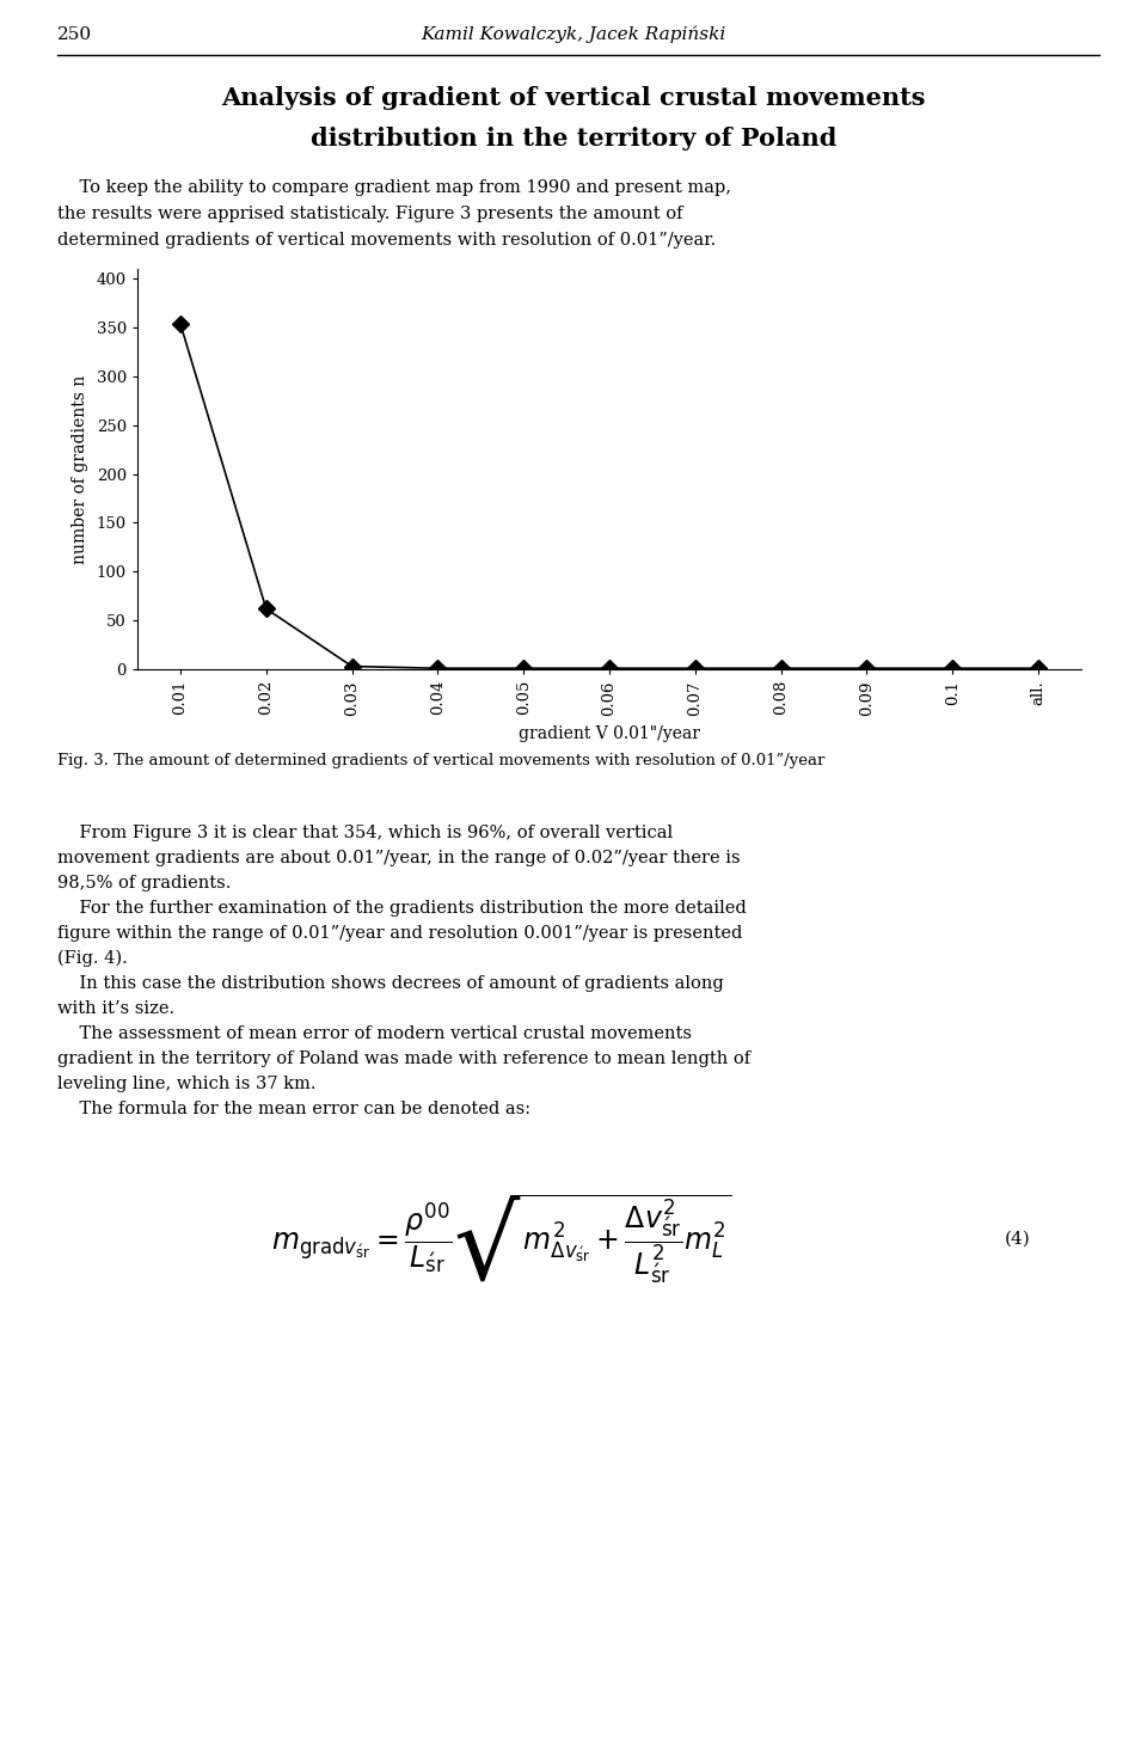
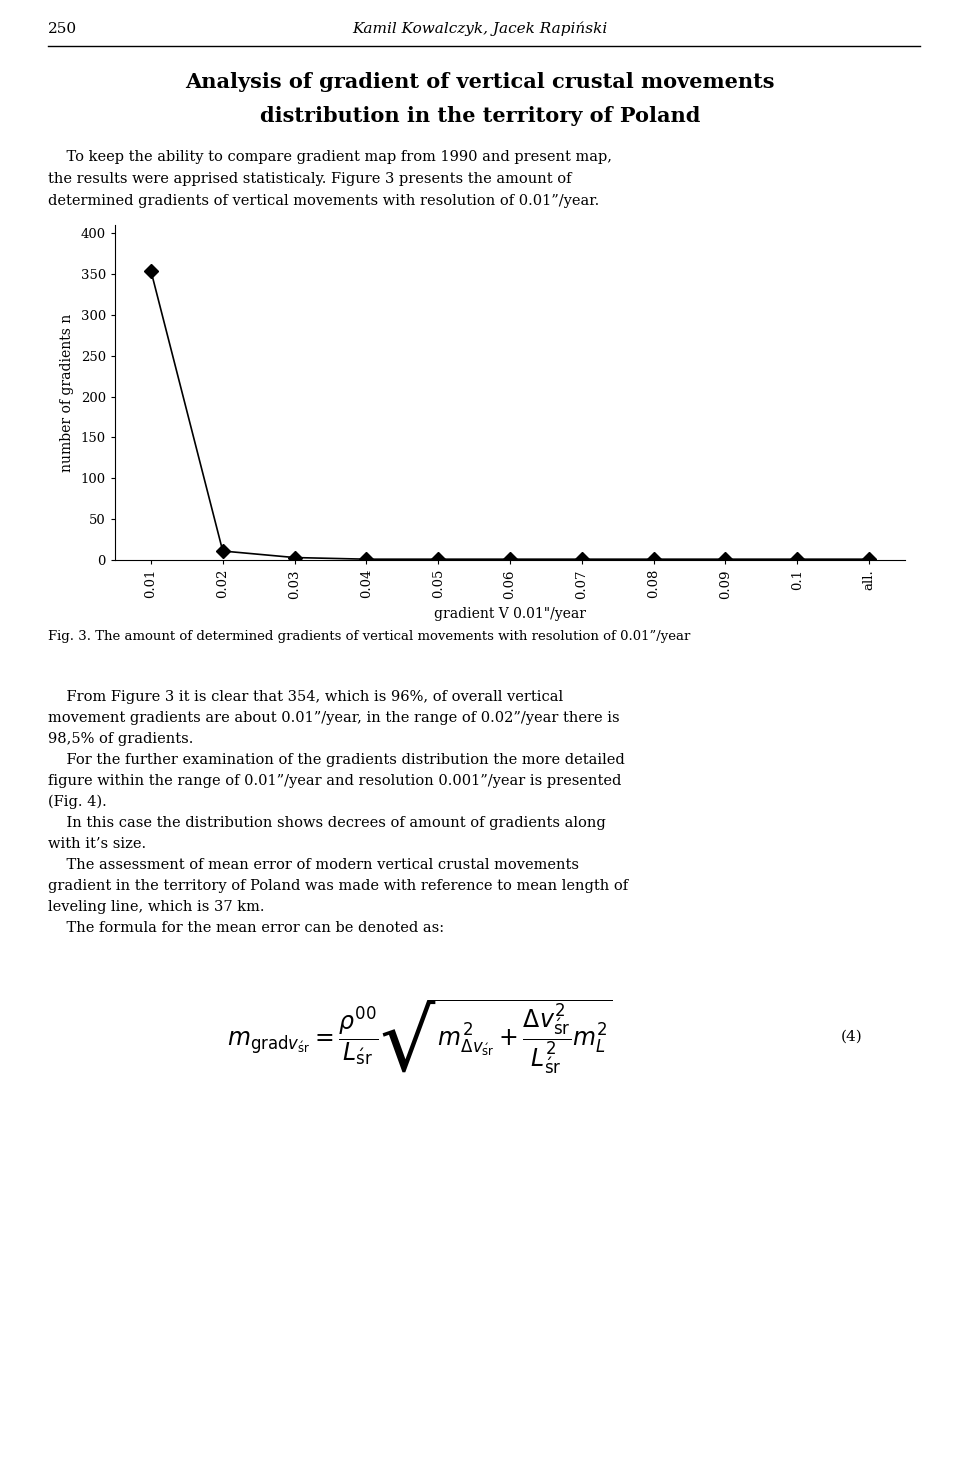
0.02: 62 -> 11
